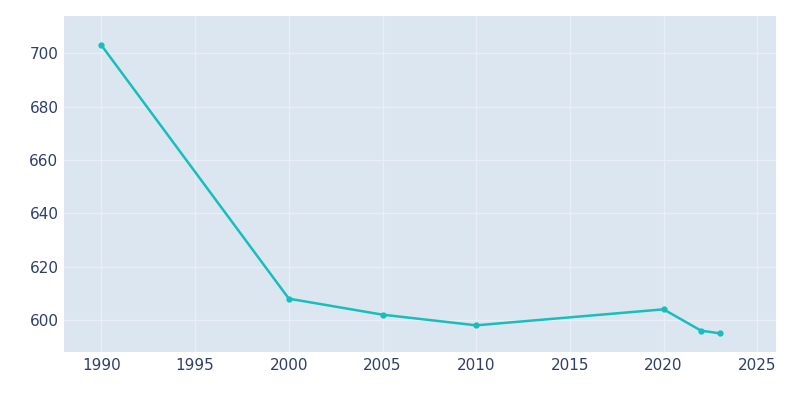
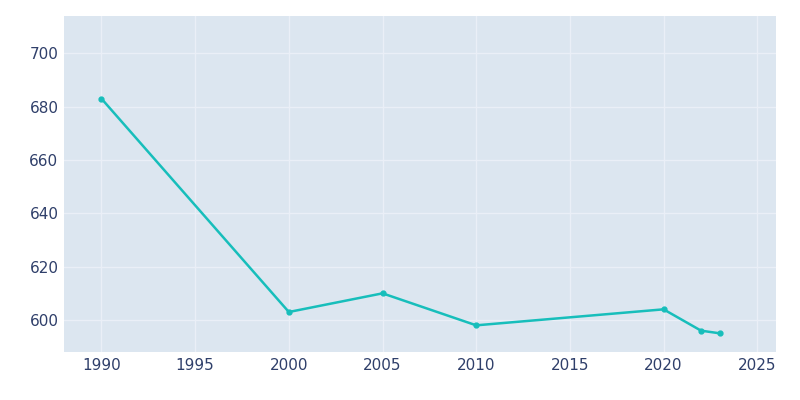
1990: 703 -> 683
2000: 608 -> 603
2005: 602 -> 610
